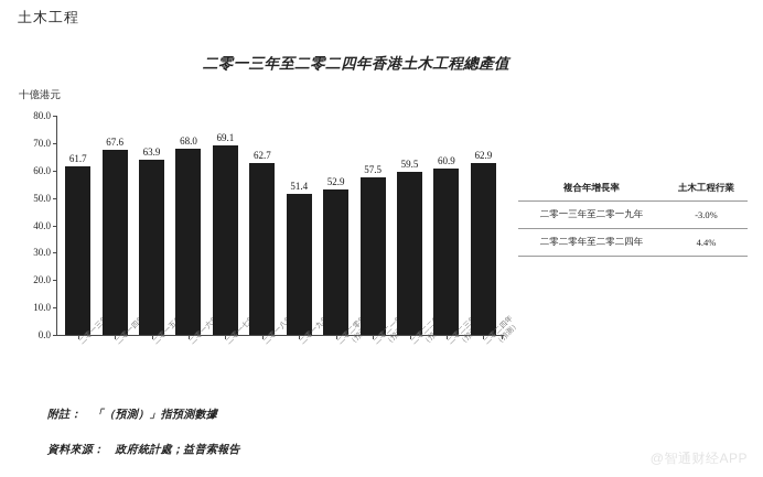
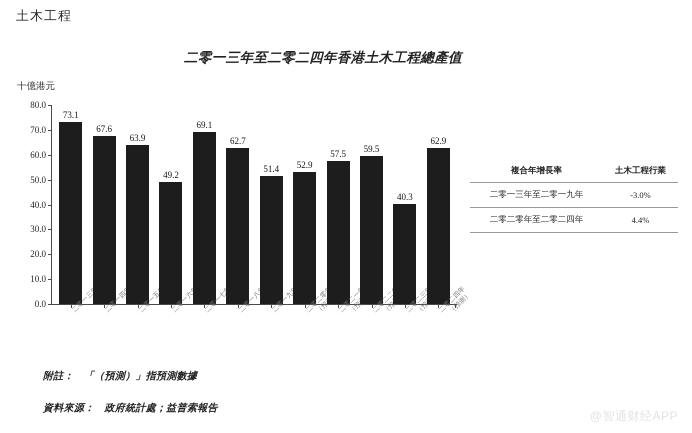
二零一三年: 61.7 -> 73.1
二零一六年: 68.0 -> 49.2
二零二三年: 60.9 -> 40.3
